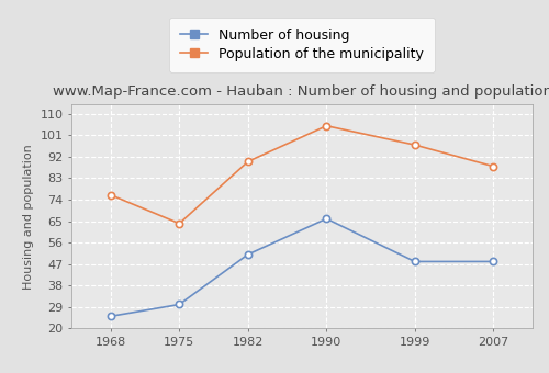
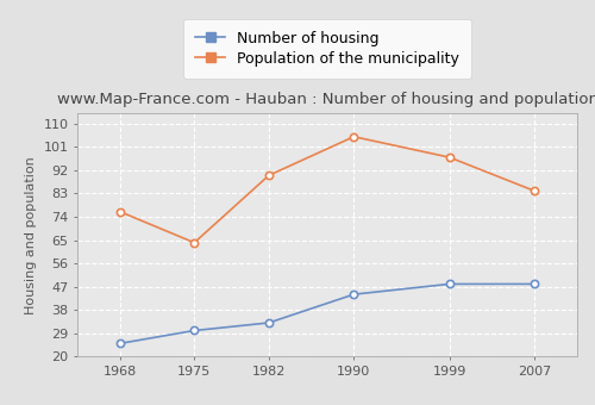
Number of housing/1982: 51 -> 33
Number of housing/1990: 66 -> 44
Population of the municipality/2007: 88 -> 84
